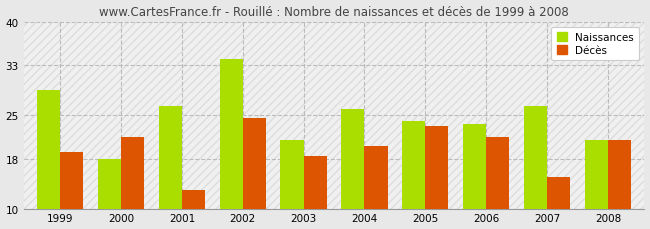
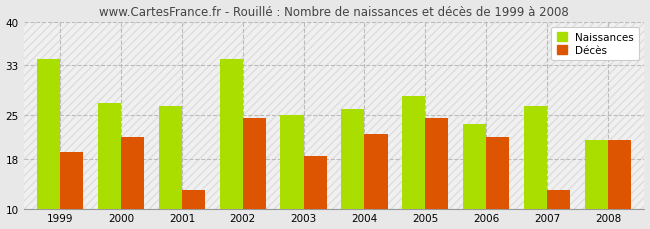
Naissances/1999: 29.0 -> 34.0
Naissances/2000: 18.0 -> 27.0
Naissances/2003: 21.0 -> 25.0
Décès/2004: 20.0 -> 22.0
Naissances/2005: 24.0 -> 28.0
Décès/2005: 23.2 -> 24.5
Décès/2007: 15.0 -> 13.0
